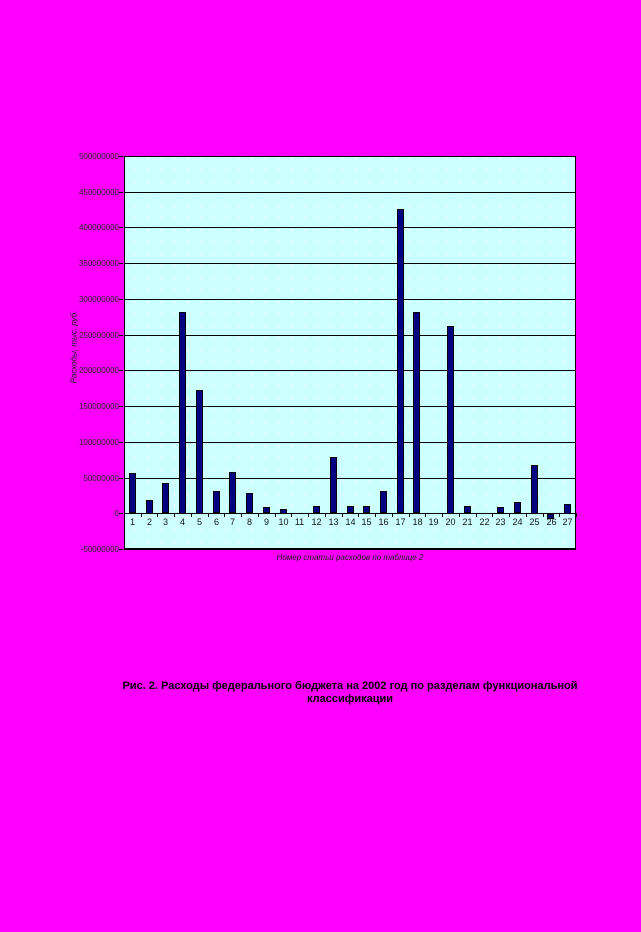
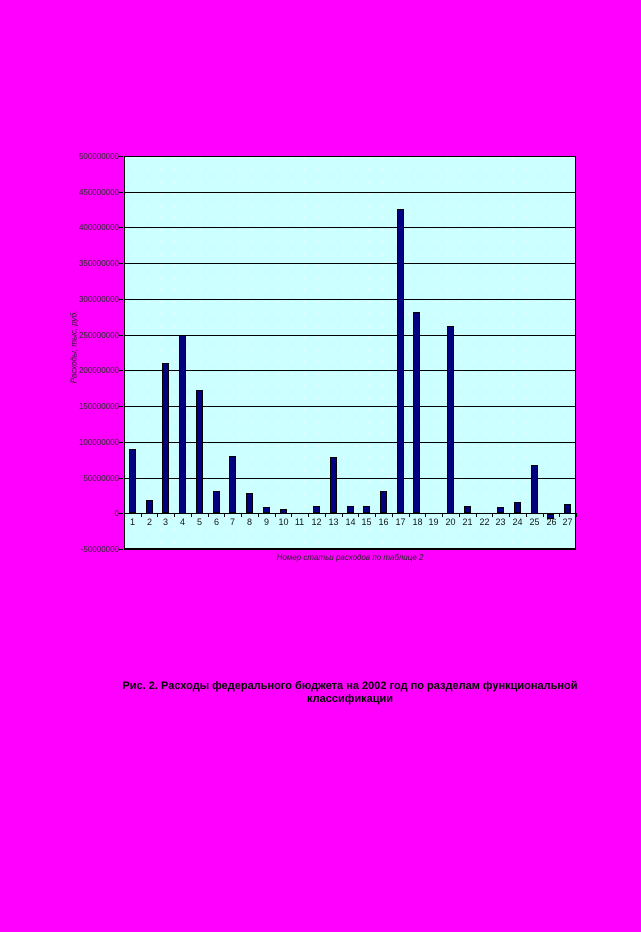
1: 60000000 -> 90000000
3: 40000000 -> 210000000
4: 280000000 -> 250000000
7: 60000000 -> 80000000
